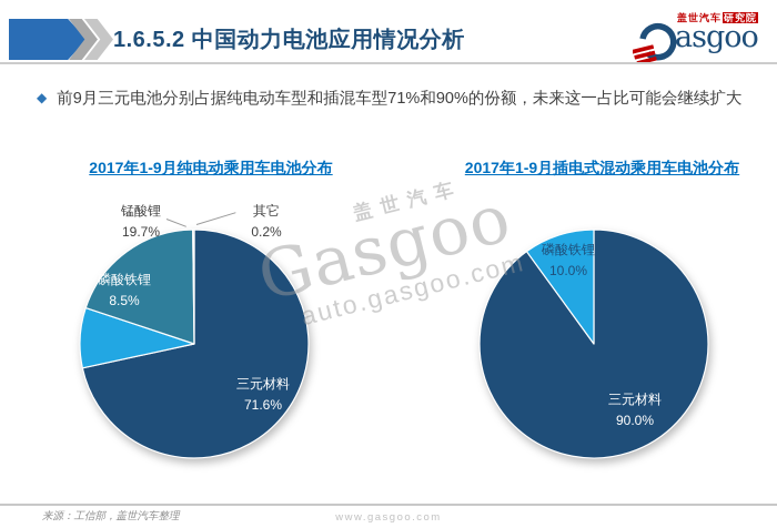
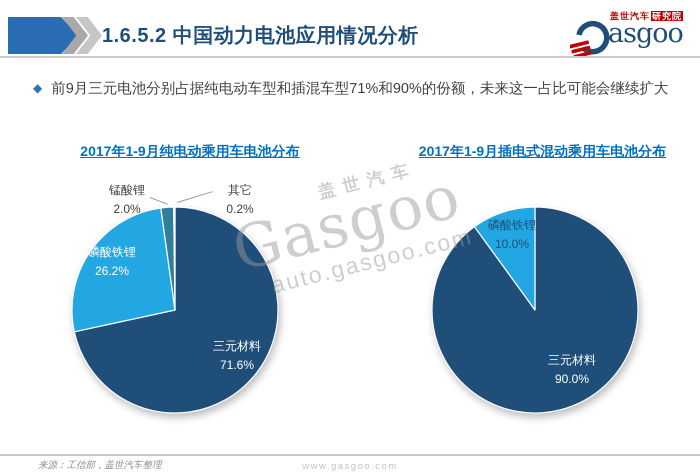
2017年1-9月纯电动乘用车电池分布/磷酸铁锂: 8.5% -> 26.2%
2017年1-9月纯电动乘用车电池分布/锰酸锂: 19.7% -> 2.0%
